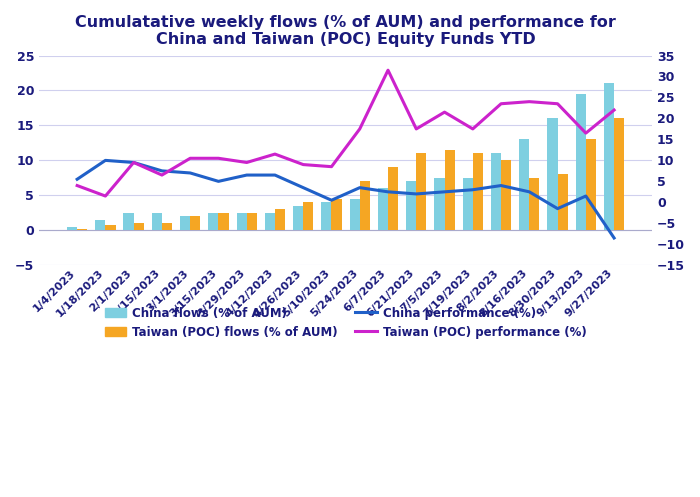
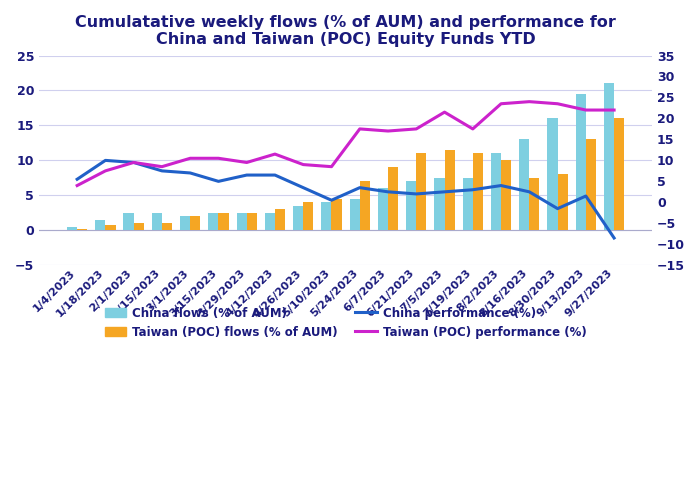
Taiwan (POC) performance (%)/1/18/2023: 1.5 -> 7.5
Taiwan (POC) performance (%)/2/15/2023: 6.5 -> 8.5
Taiwan (POC) performance (%)/6/7/2023: 31.5 -> 17.0
Taiwan (POC) performance (%)/9/13/2023: 16.5 -> 22.0
